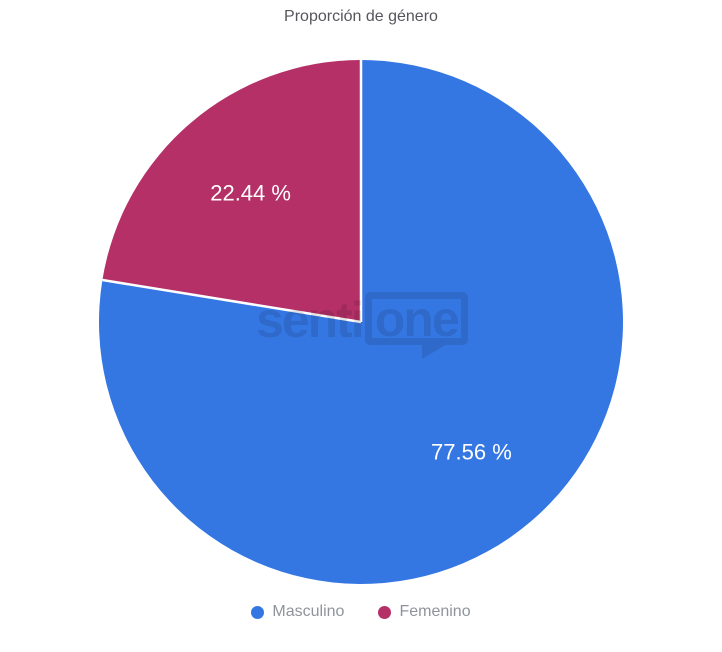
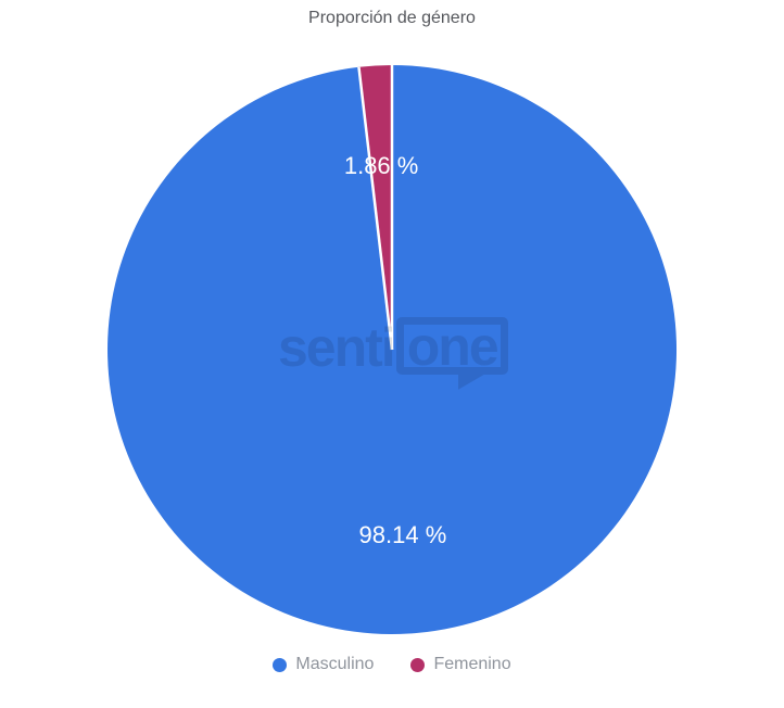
Masculino: 77.56 -> 98.14
Femenino: 22.44 -> 1.86
